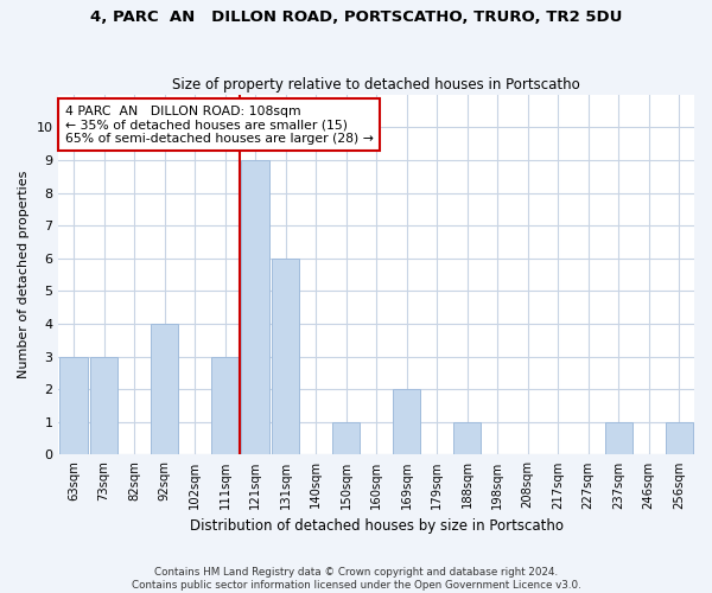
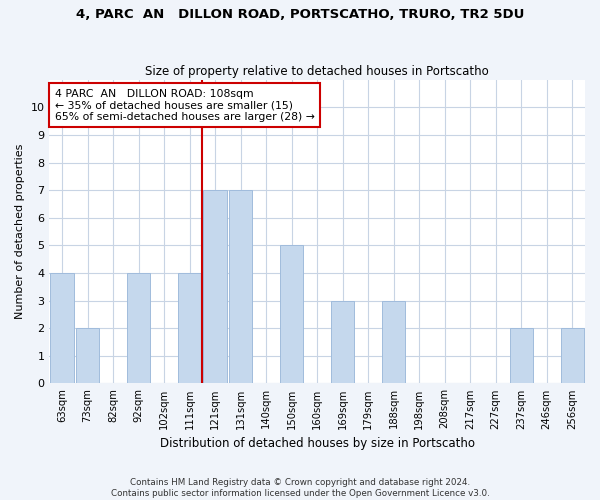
63sqm: 3 -> 4
73sqm: 3 -> 2
111sqm: 3 -> 4
121sqm: 9 -> 7
131sqm: 6 -> 7
150sqm: 1 -> 5
169sqm: 2 -> 3
188sqm: 1 -> 3
237sqm: 1 -> 2
256sqm: 1 -> 2
